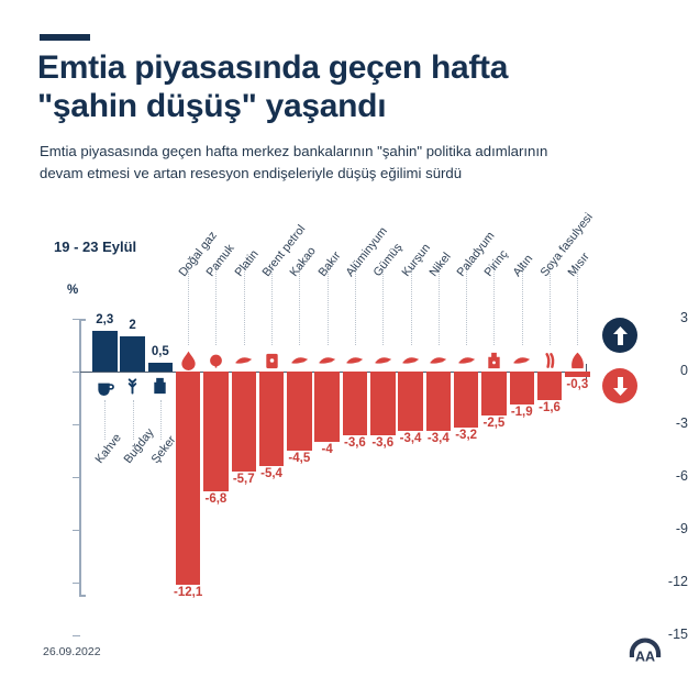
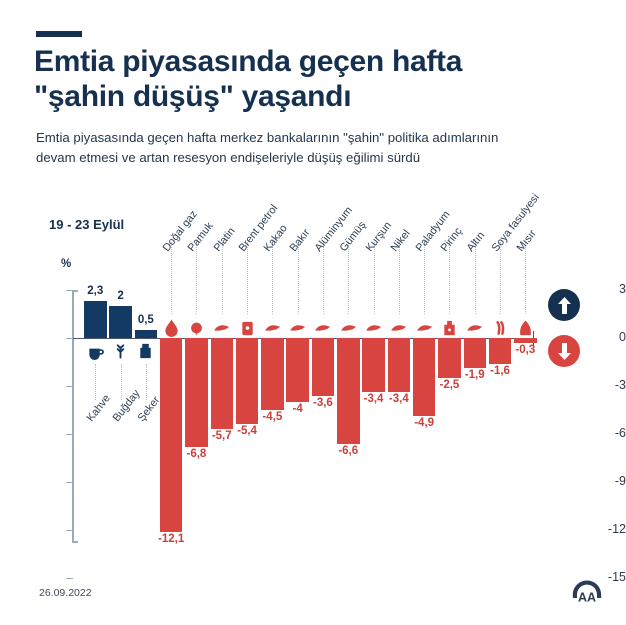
Gümüş: -3,6 -> -6,6
Paladyum: -3,2 -> -4,9
